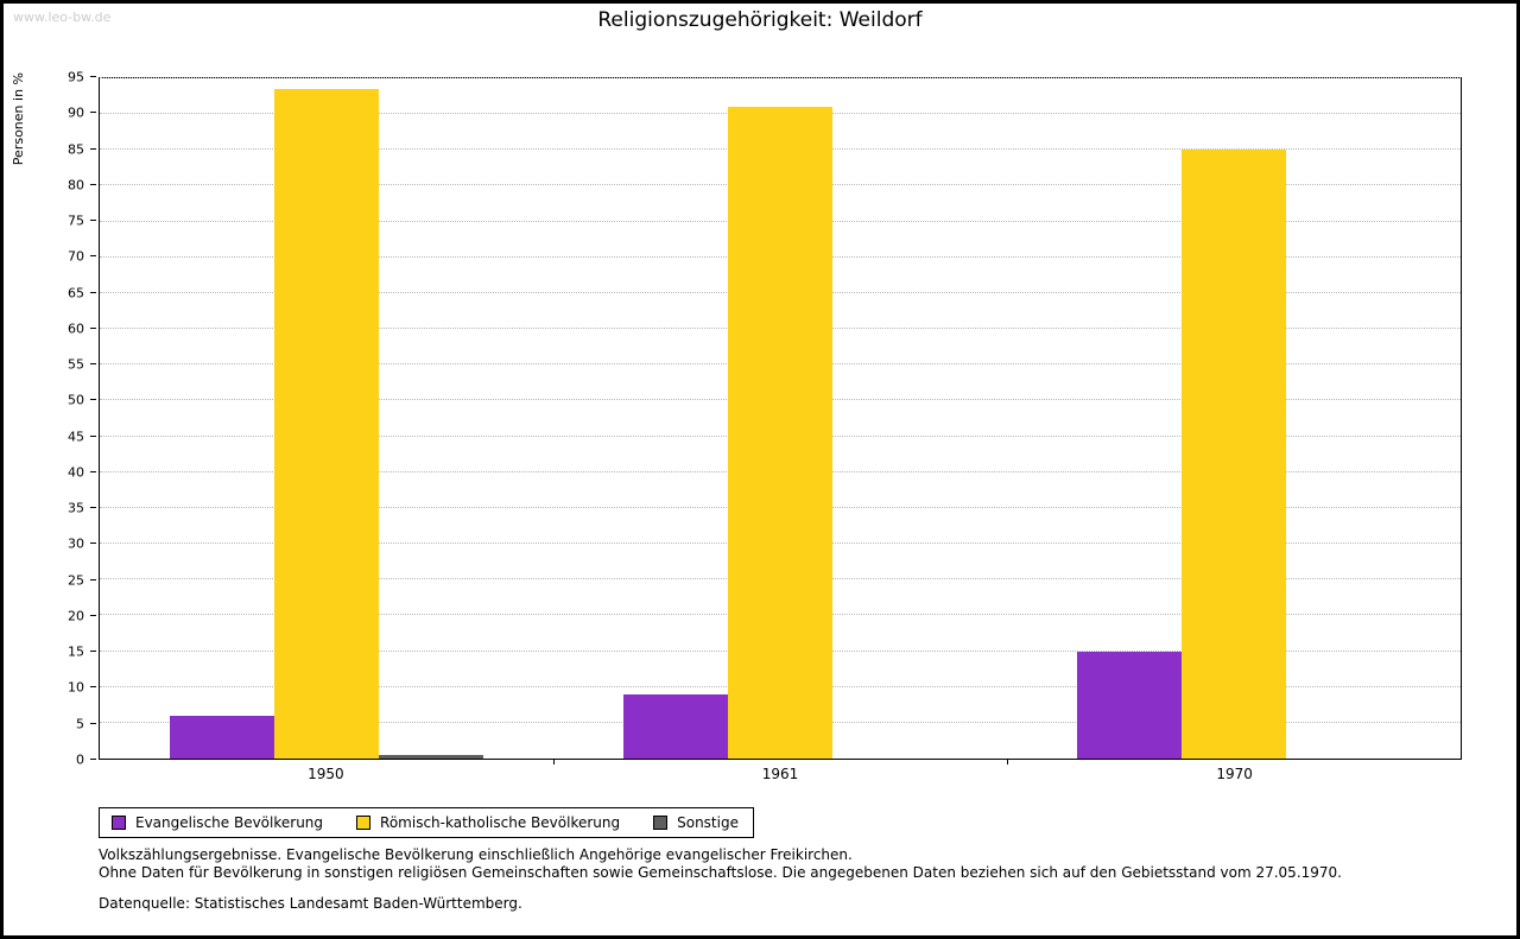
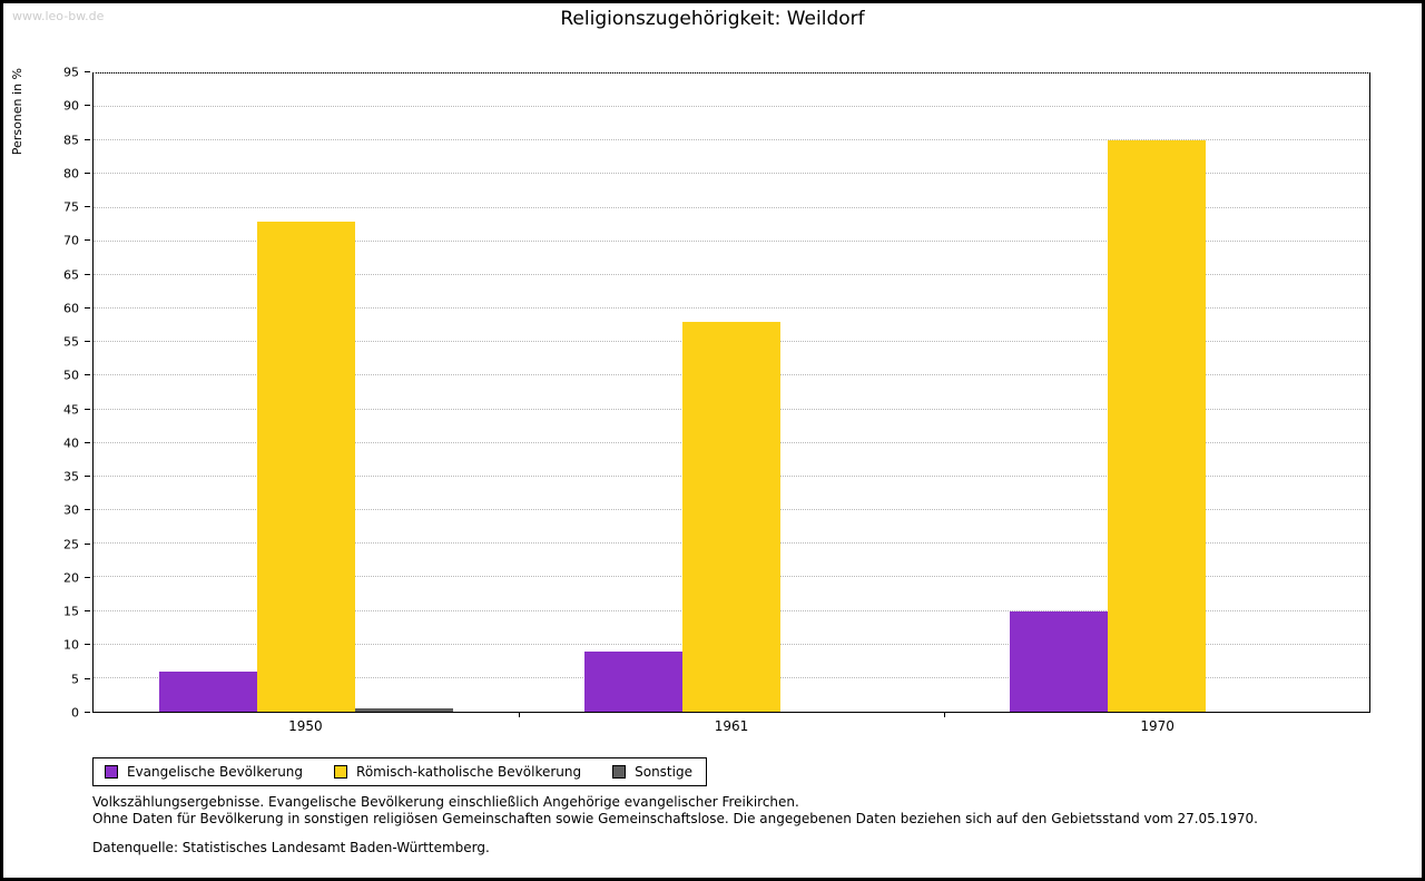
Römisch-katholische Bevölkerung/1950: 94 -> 73
Römisch-katholische Bevölkerung/1961: 91 -> 58
